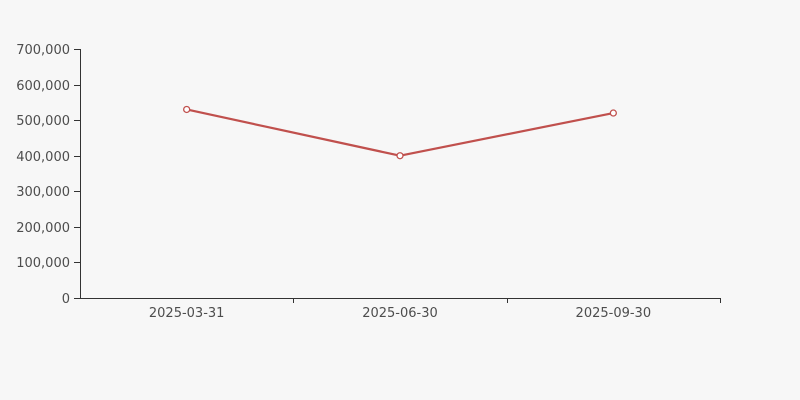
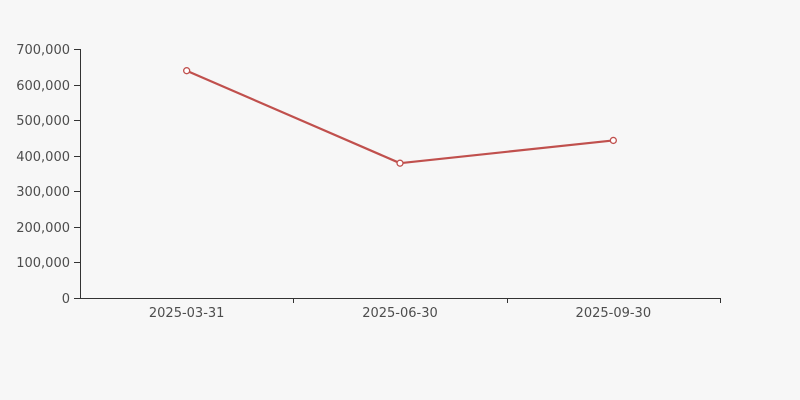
2025-03-31: 530000 -> 640000
2025-06-30: 400000 -> 380000
2025-09-30: 520000 -> 440000
